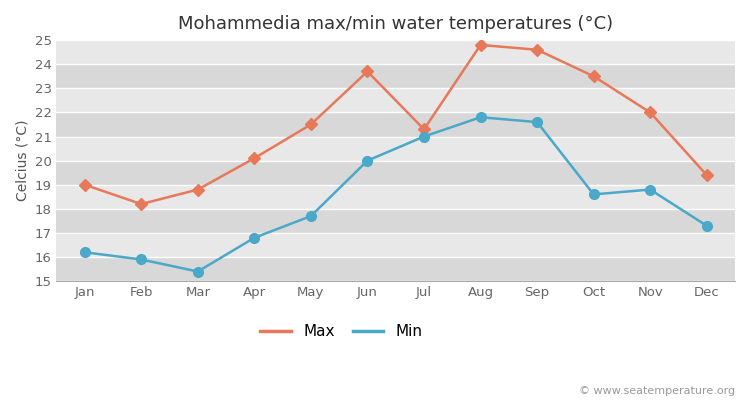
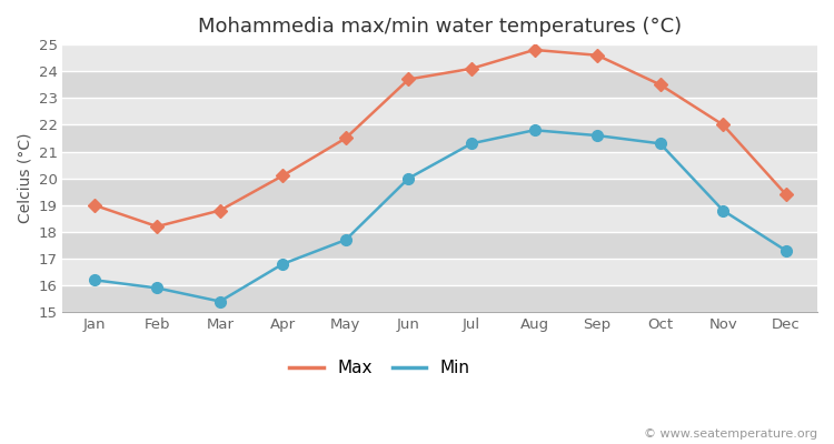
Max/Jul: 21.3 -> 24.1
Min/Jul: 21.0 -> 21.3
Min/Oct: 18.6 -> 21.3
